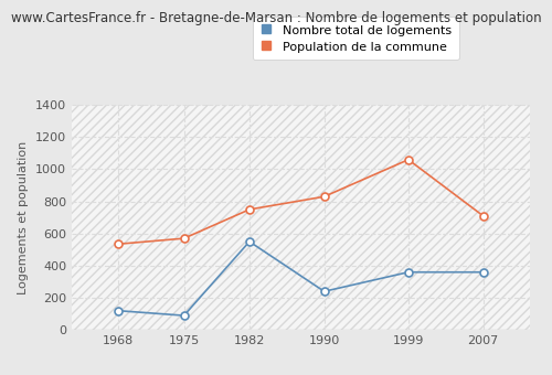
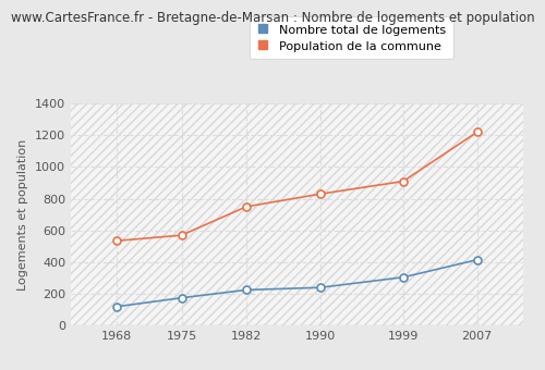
Nombre total de logements/1975: 90 -> 180
Nombre total de logements/1982: 550 -> 220
Nombre total de logements/1999: 360 -> 300
Population de la commune/1999: 1060 -> 910
Nombre total de logements/2007: 360 -> 420
Population de la commune/2007: 710 -> 1220
